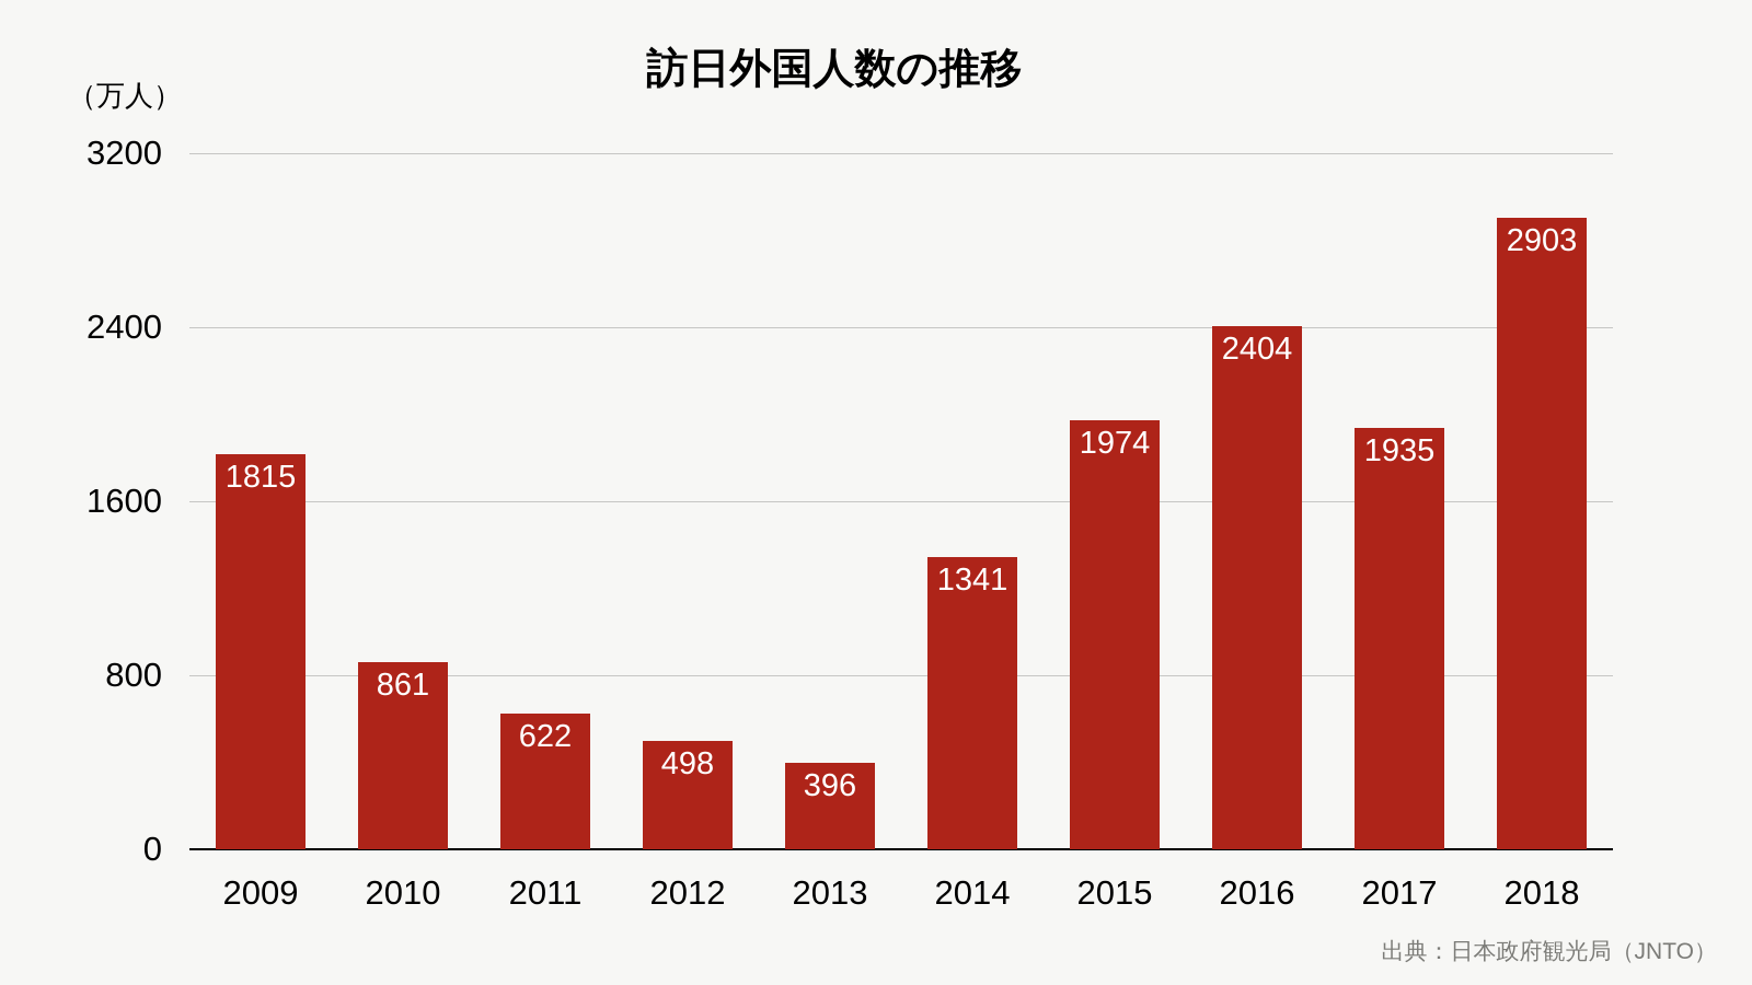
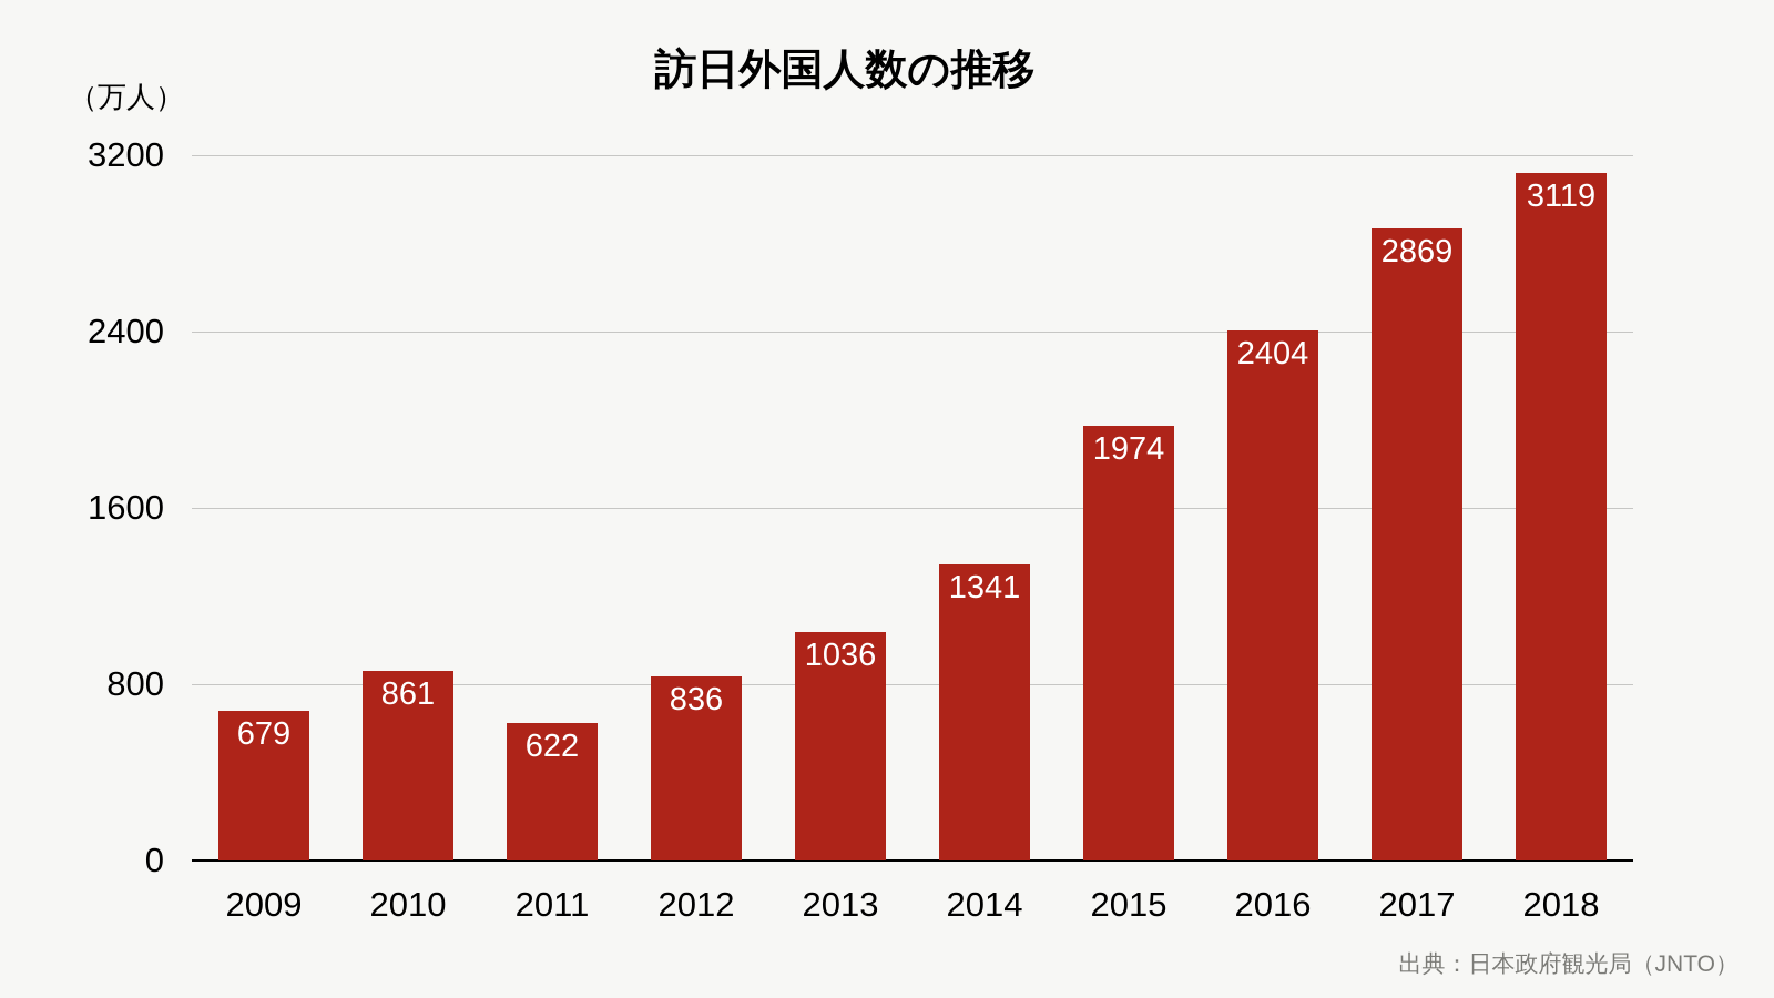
2009: 1815 -> 679
2012: 498 -> 836
2013: 396 -> 1036
2017: 1935 -> 2869
2018: 2903 -> 3119
